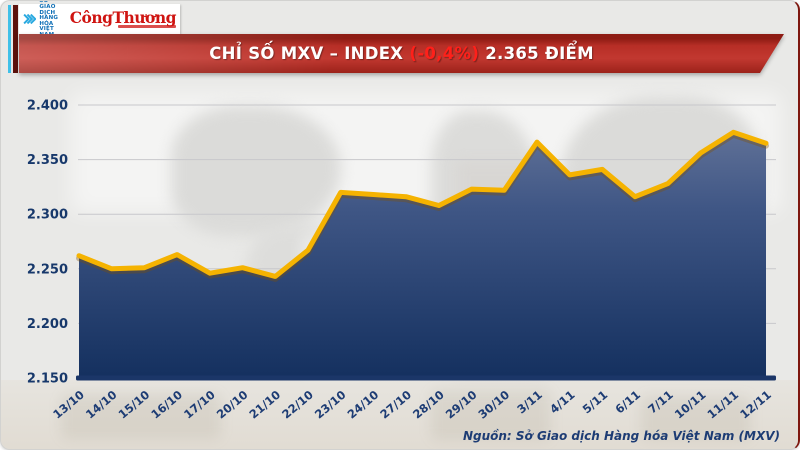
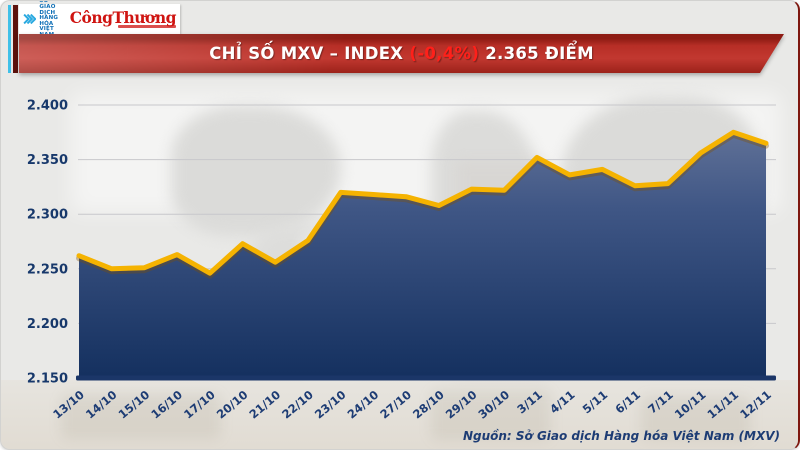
20/10: 2251 -> 2273
21/10: 2243 -> 2256
22/10: 2267 -> 2276
3/11: 2366 -> 2352
6/11: 2316 -> 2326
